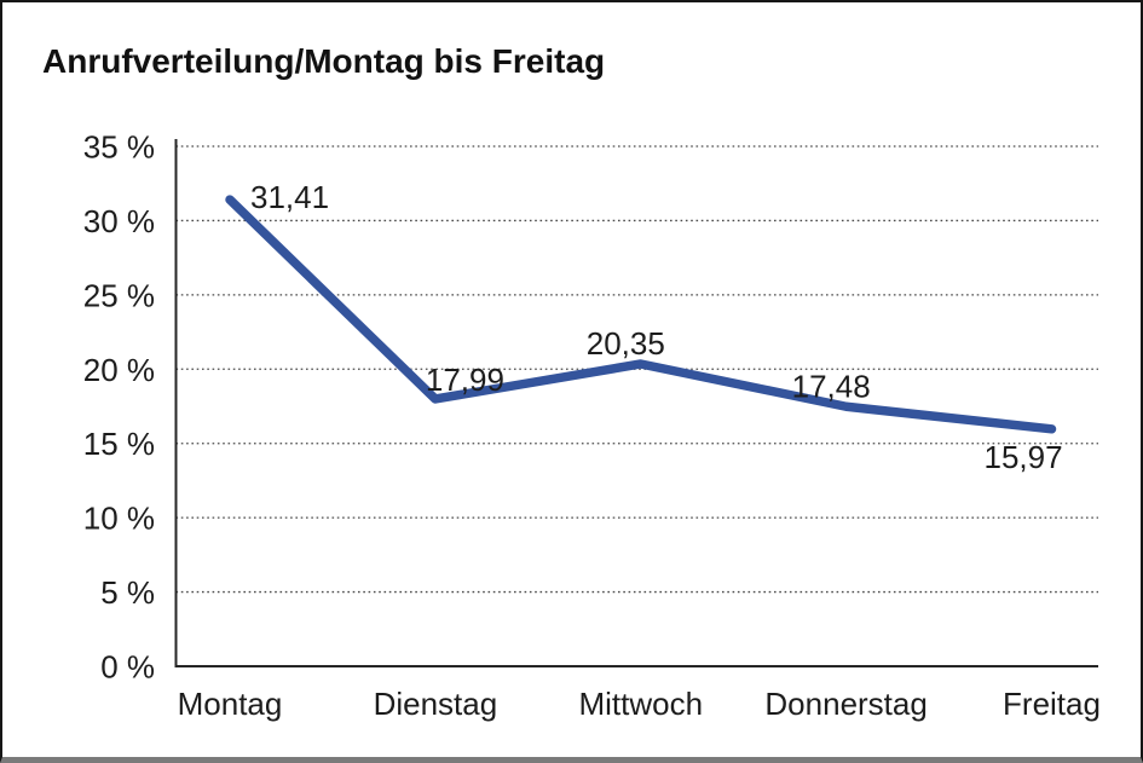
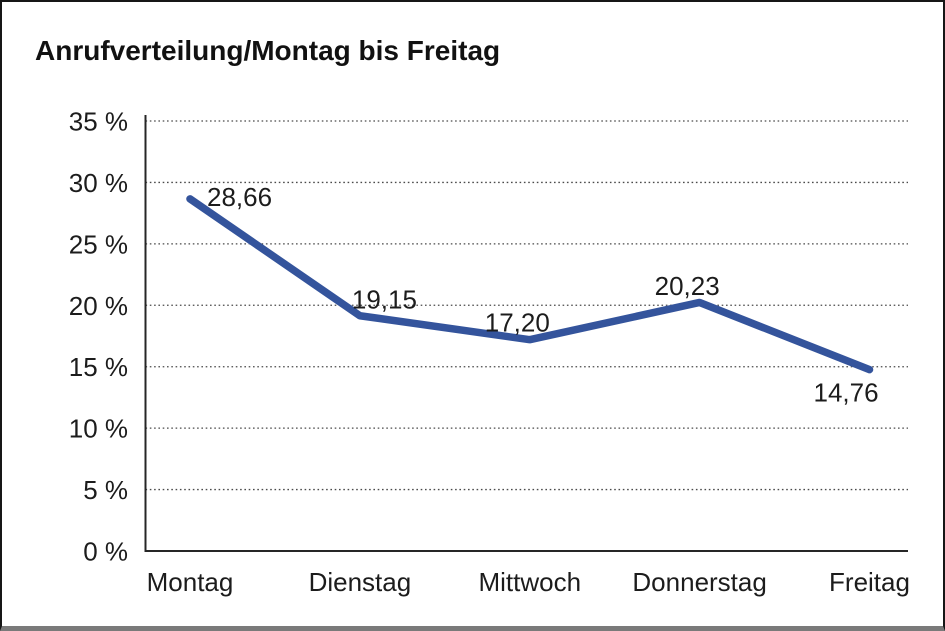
Montag: 31,41 -> 28,66
Dienstag: 17,99 -> 19,15
Mittwoch: 20,35 -> 17,20
Donnerstag: 17,48 -> 20,23
Freitag: 15,97 -> 14,76
